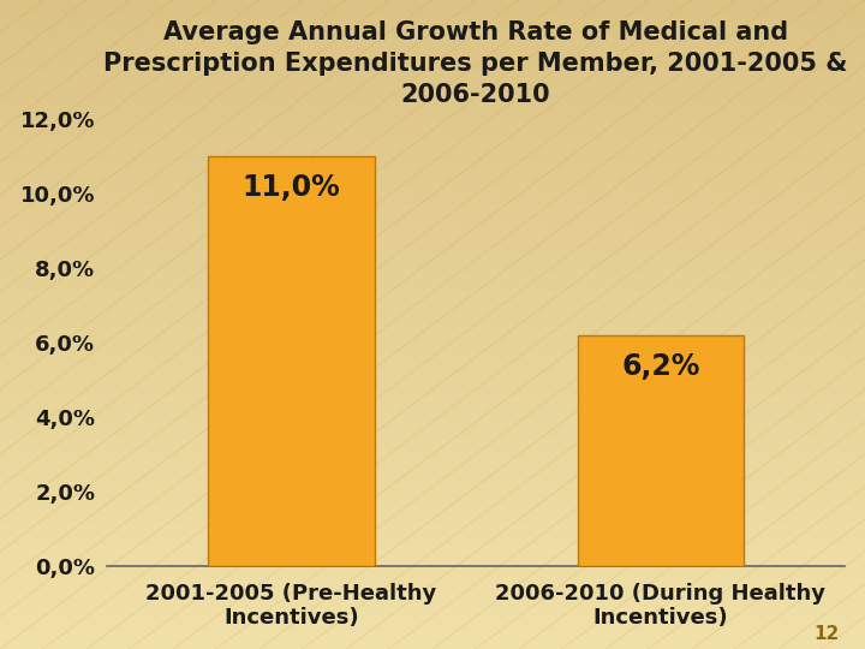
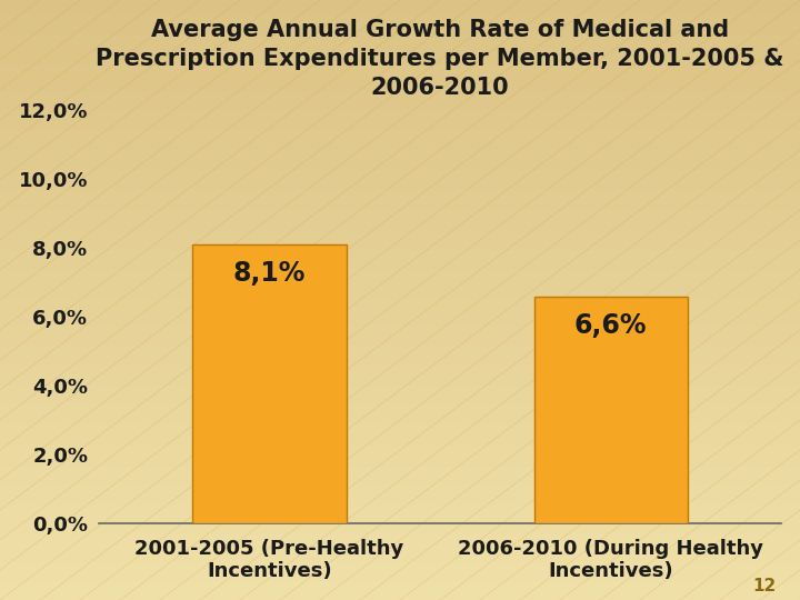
2001-2005 (Pre-Healthy Incentives): 11,0% -> 8,1%
2006-2010 (During Healthy Incentives): 6,2% -> 6,6%
